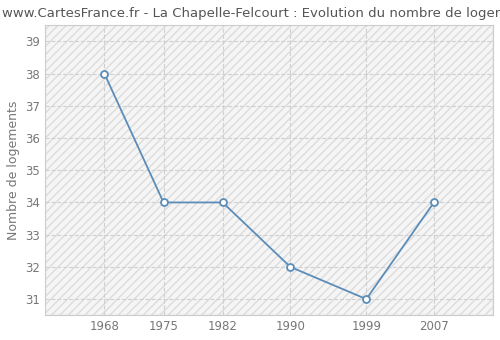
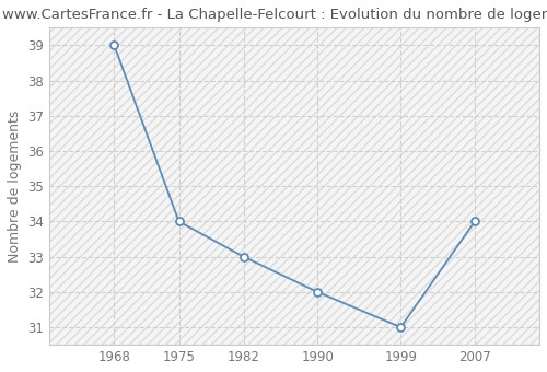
1968: 38 -> 39
1982: 34 -> 33
